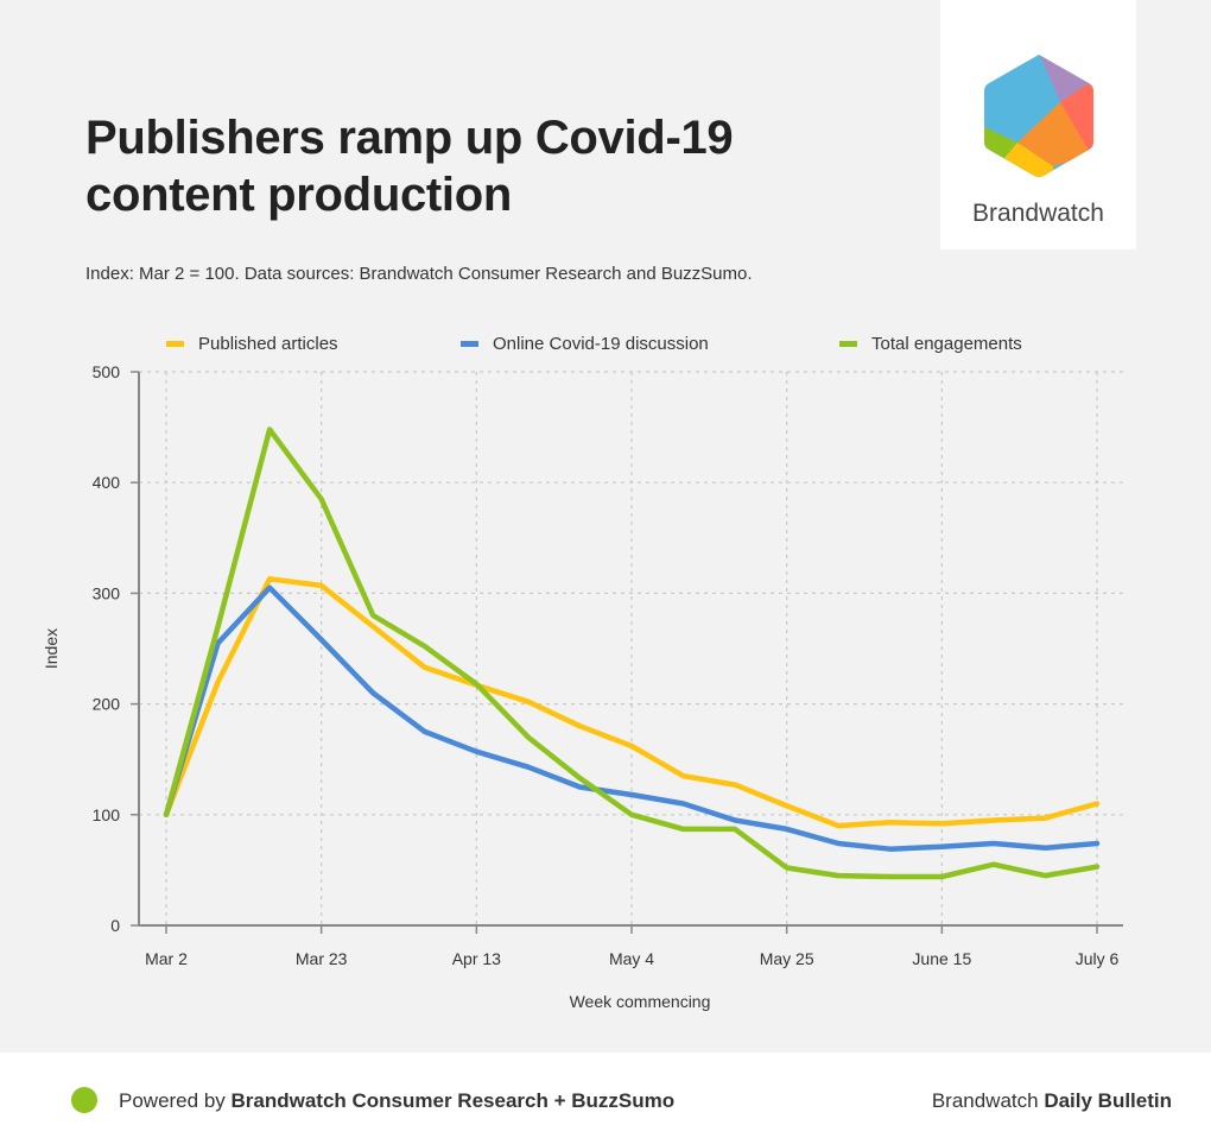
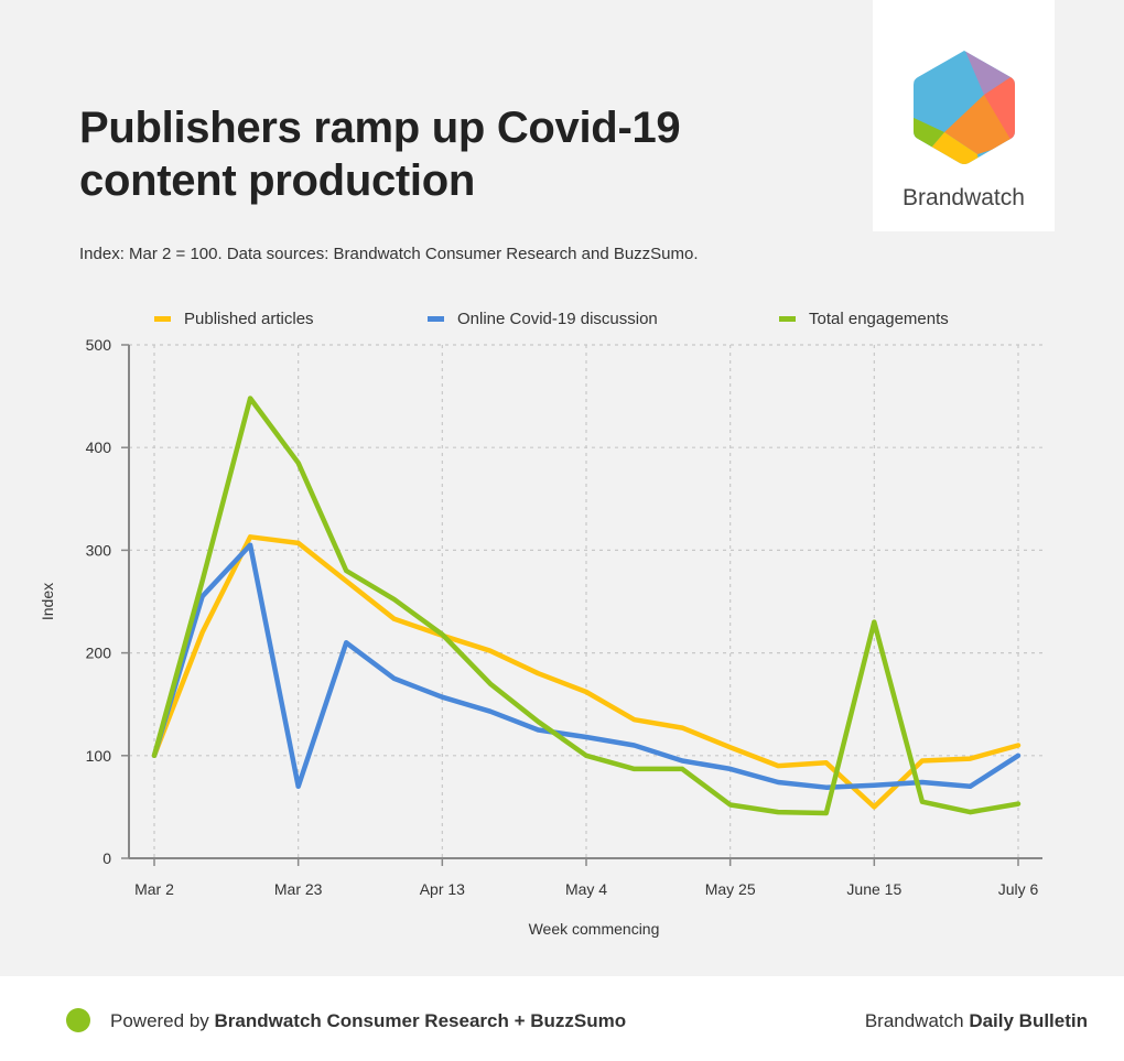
Online Covid-19 discussion/Mar 23: 260 -> 70
Published articles/June 15: 90 -> 50
Total engagements/June 15: 40 -> 230
Online Covid-19 discussion/July 6: 70 -> 100
